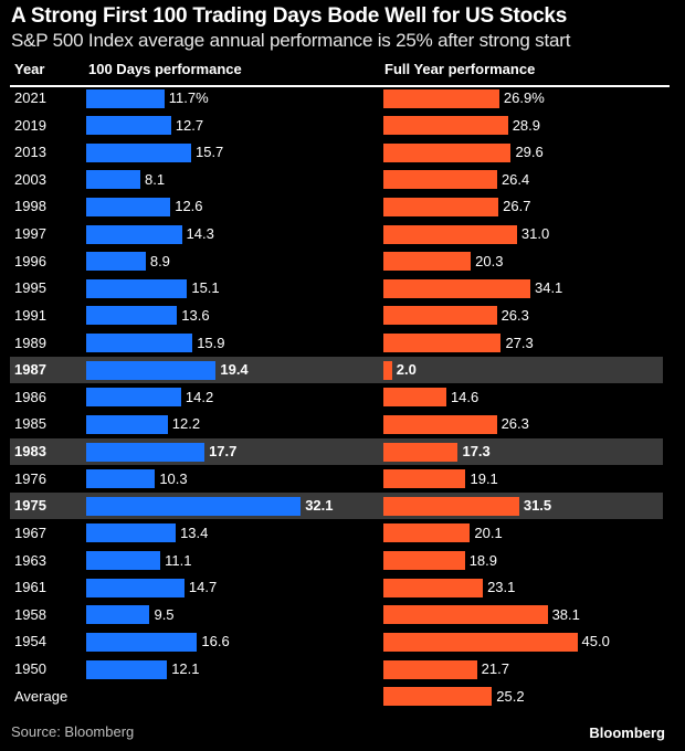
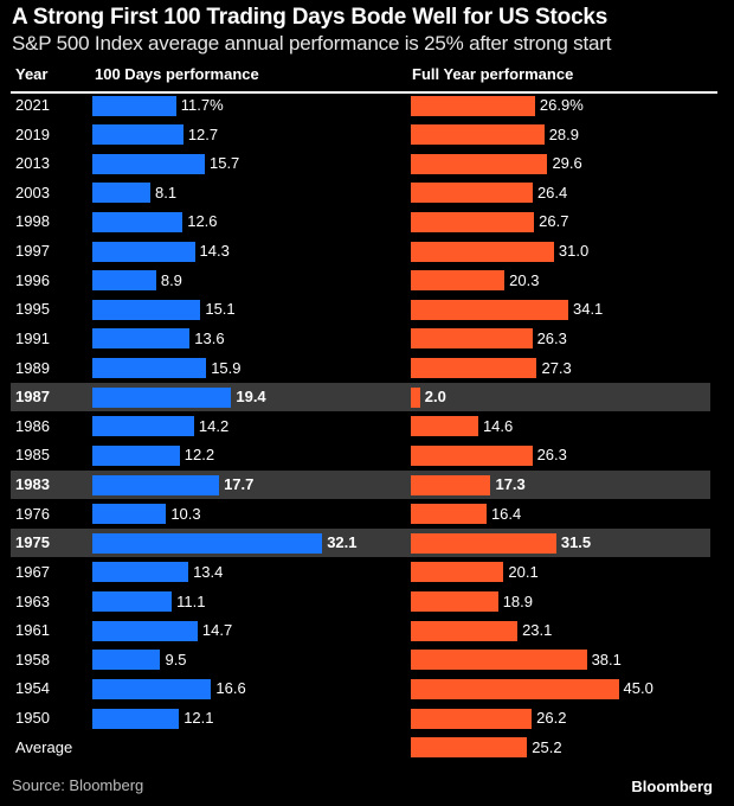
Full Year performance/1976: 19.1 -> 16.4
Full Year performance/1950: 21.7 -> 26.2
